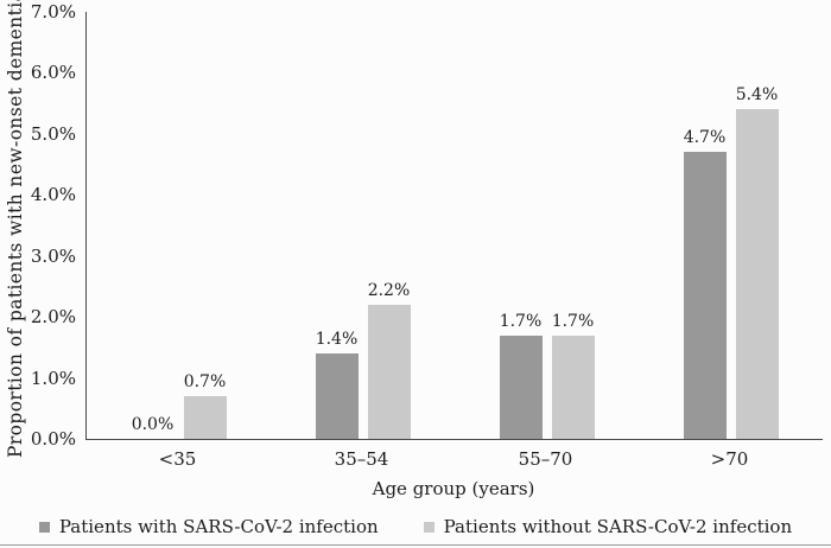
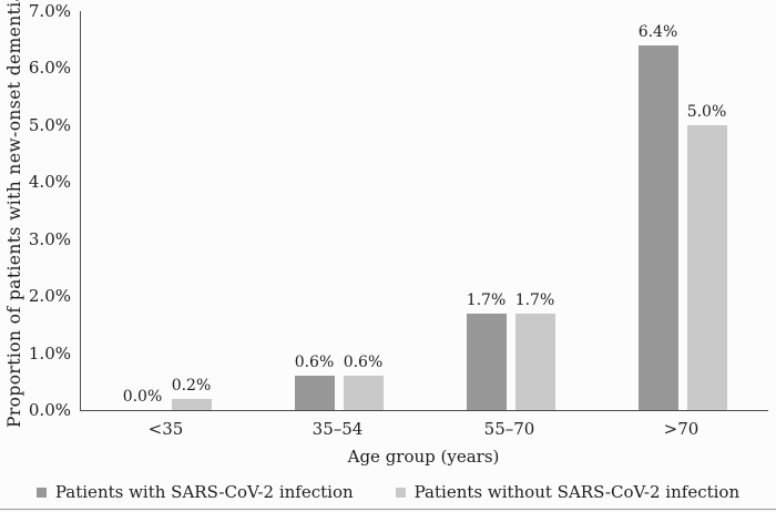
Patients without SARS-CoV-2 infection/<35: 0.7% -> 0.2%
Patients with SARS-CoV-2 infection/35–54: 1.4% -> 0.6%
Patients without SARS-CoV-2 infection/35–54: 2.2% -> 0.6%
Patients with SARS-CoV-2 infection/>70: 4.7% -> 6.4%
Patients without SARS-CoV-2 infection/>70: 5.4% -> 5.0%
